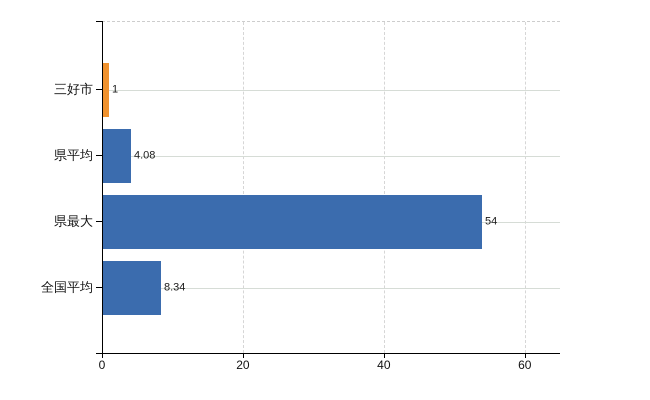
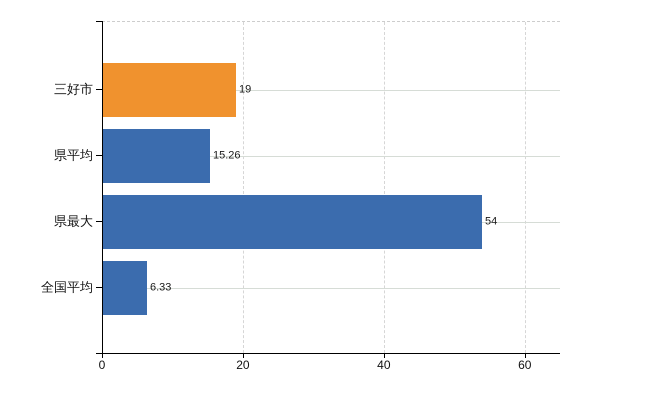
三好市: 1 -> 19
県平均: 4.08 -> 15.26
全国平均: 8.34 -> 6.33
